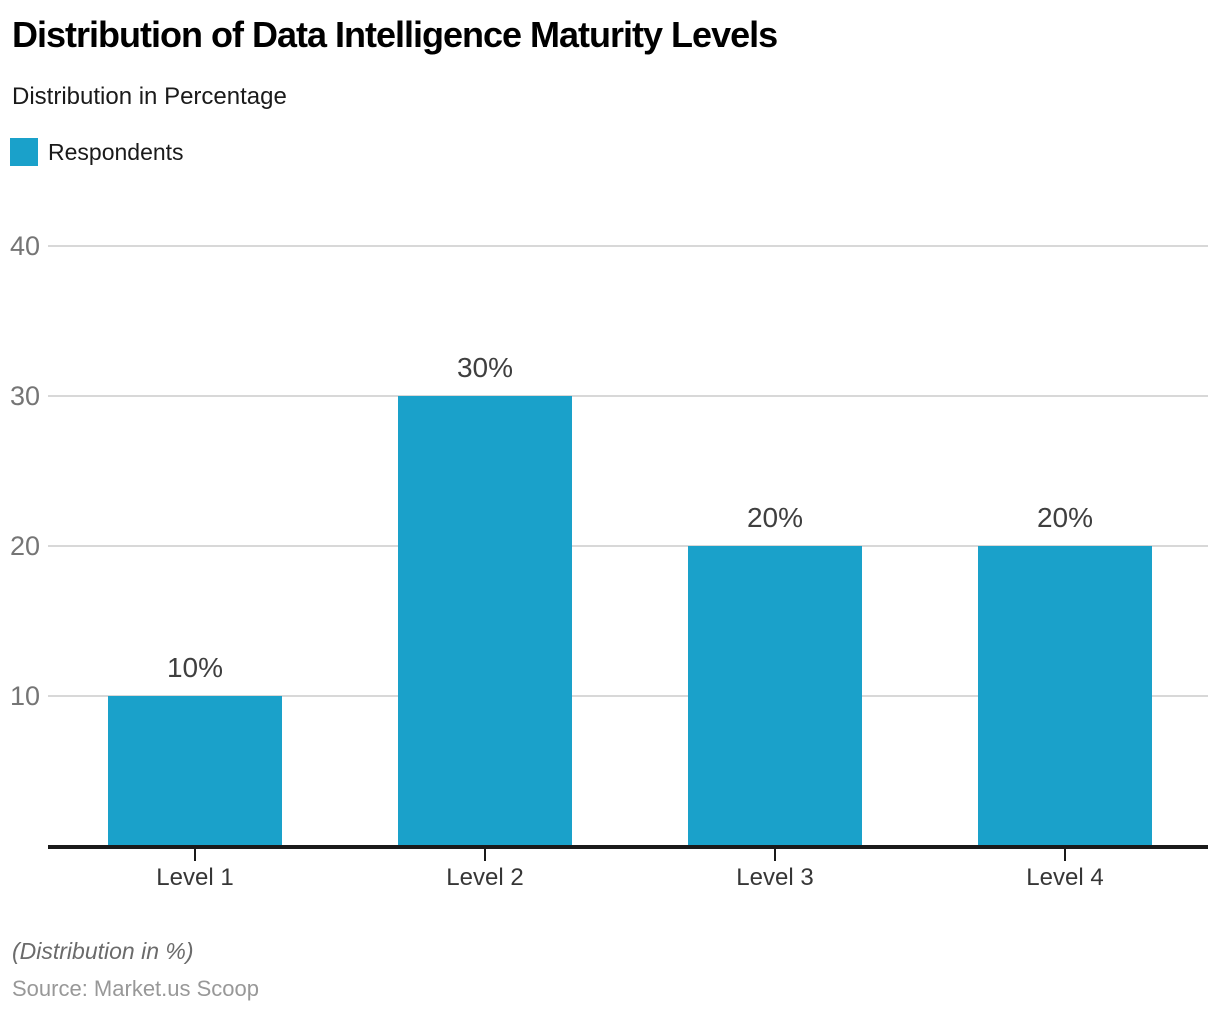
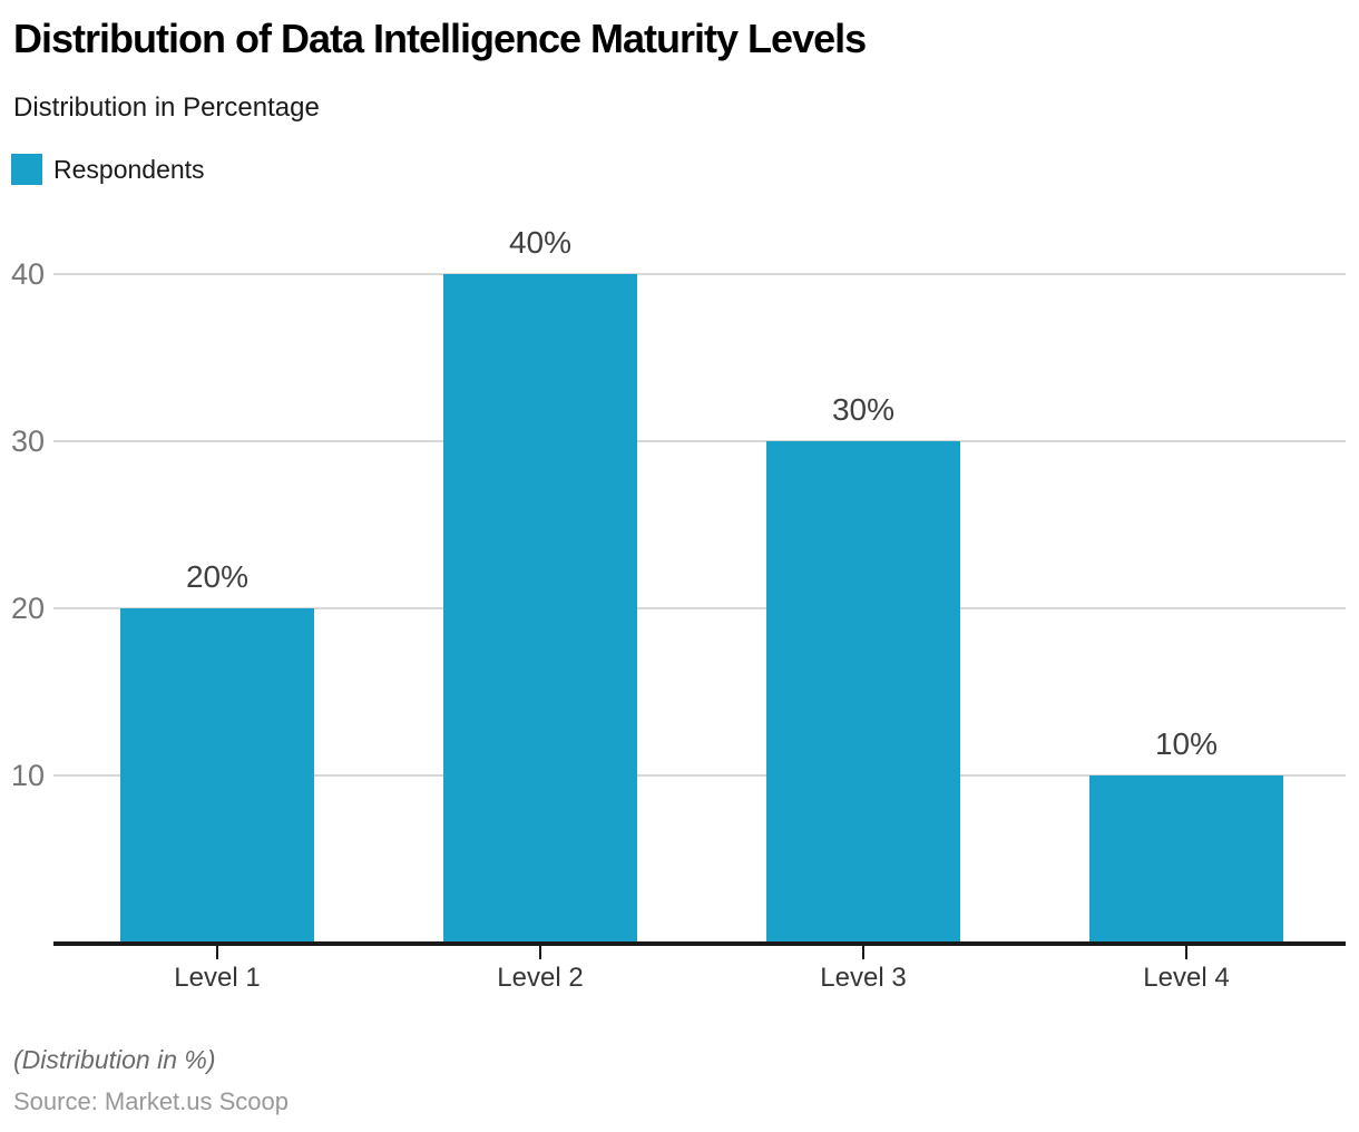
Level 1: 10% -> 20%
Level 2: 30% -> 40%
Level 3: 20% -> 30%
Level 4: 20% -> 10%
